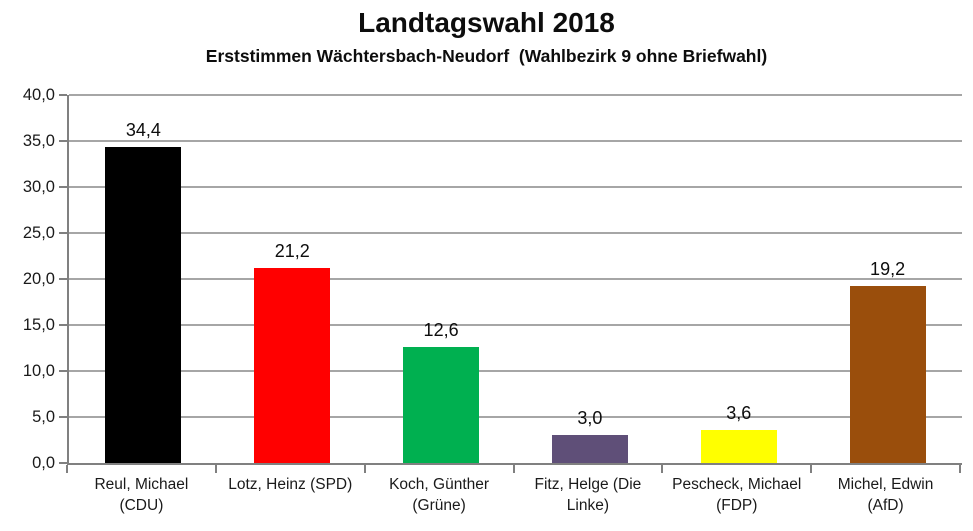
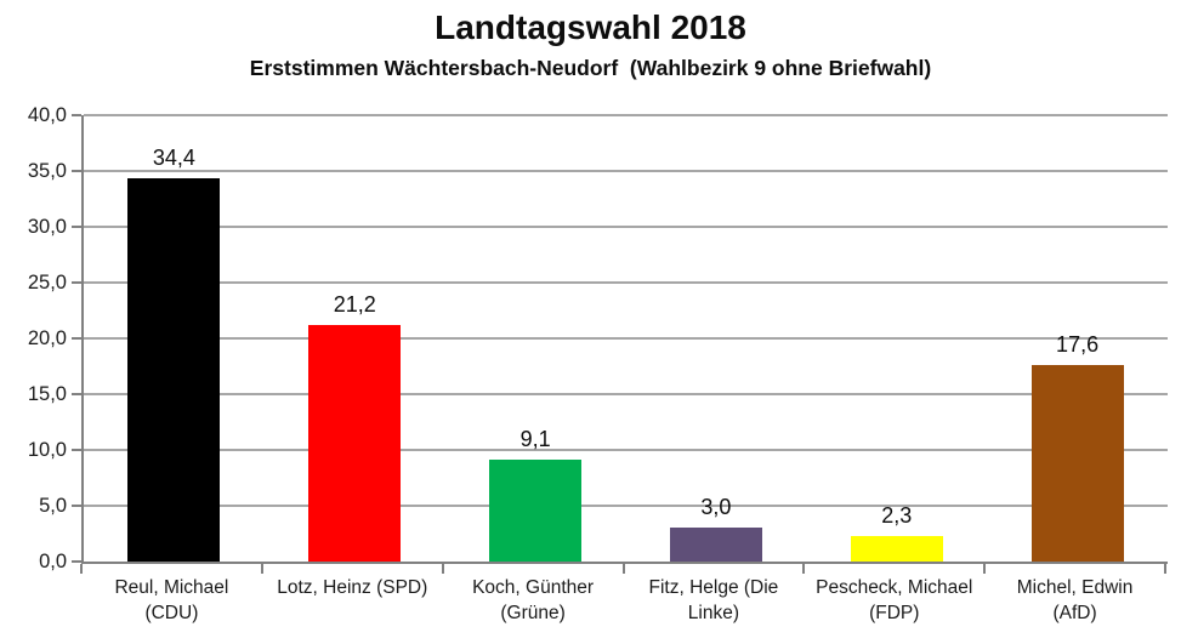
Koch, Günther (Grüne): 12,6 -> 9,1
Pescheck, Michael (FDP): 3,6 -> 2,3
Michel, Edwin (AfD): 19,2 -> 17,6
